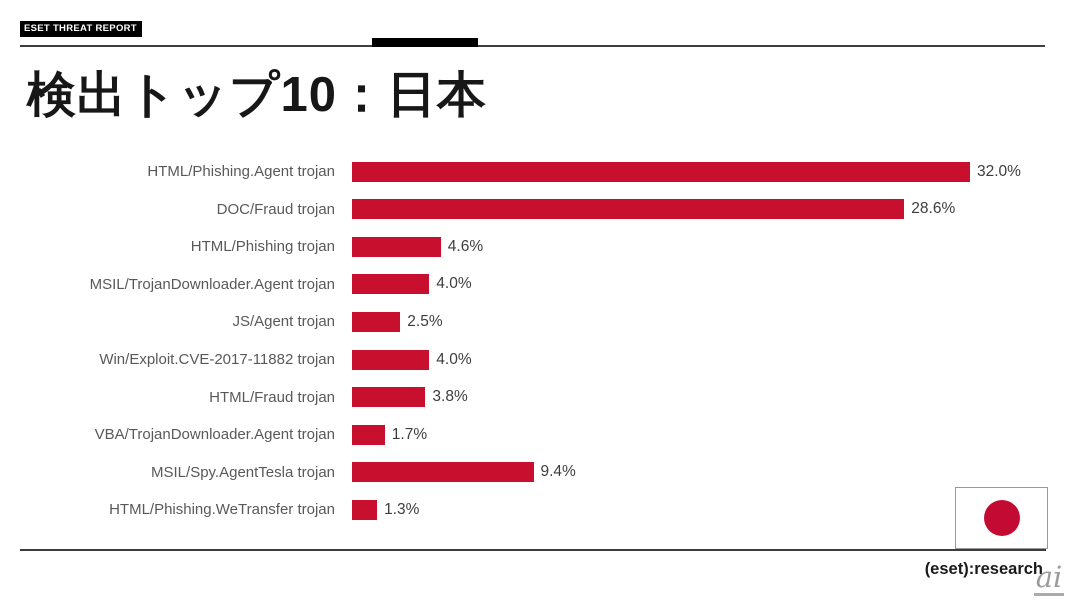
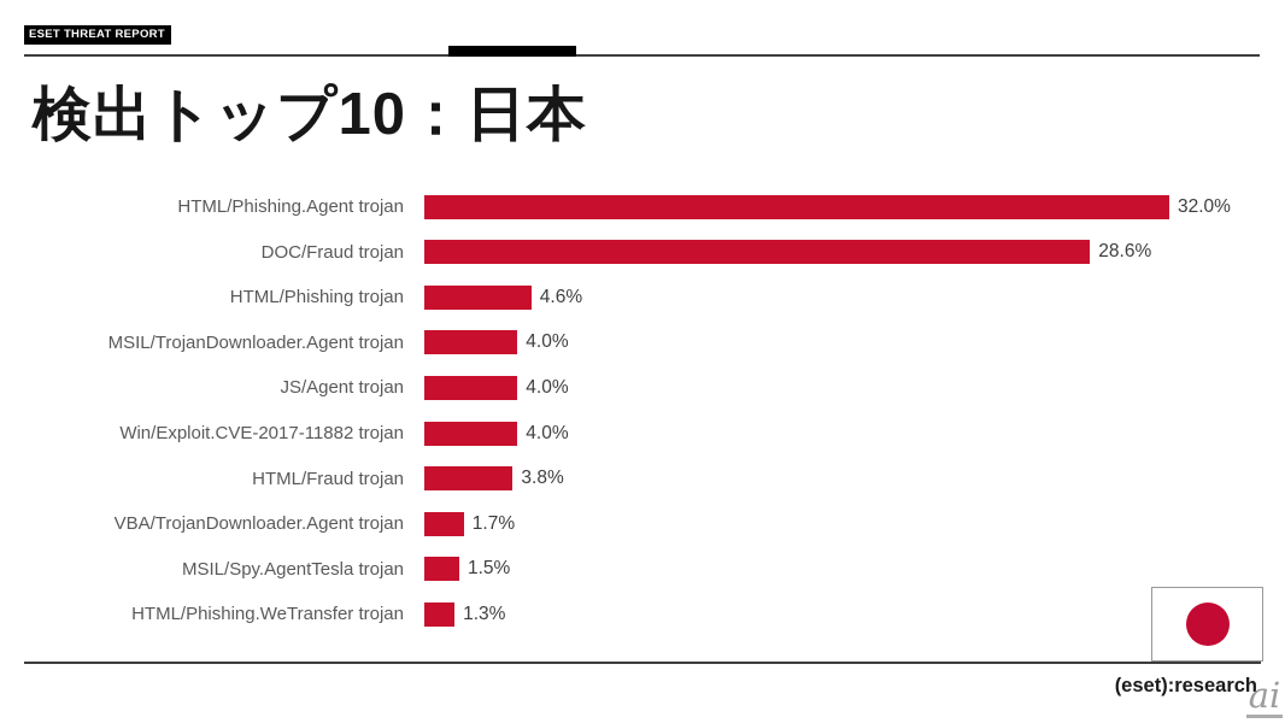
JS/Agent trojan: 2.5% -> 4.0%
MSIL/Spy.AgentTesla trojan: 9.4% -> 1.5%
